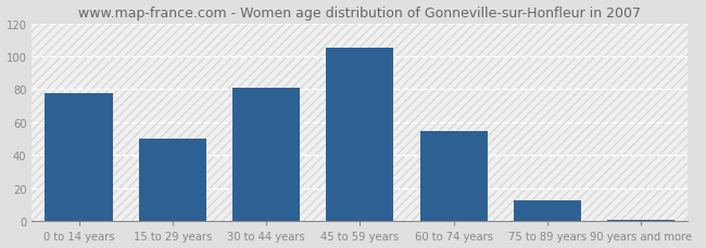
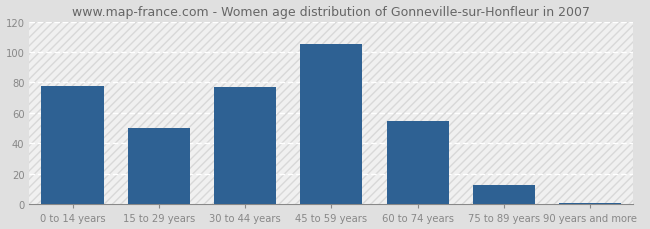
30 to 44 years: 81 -> 77
